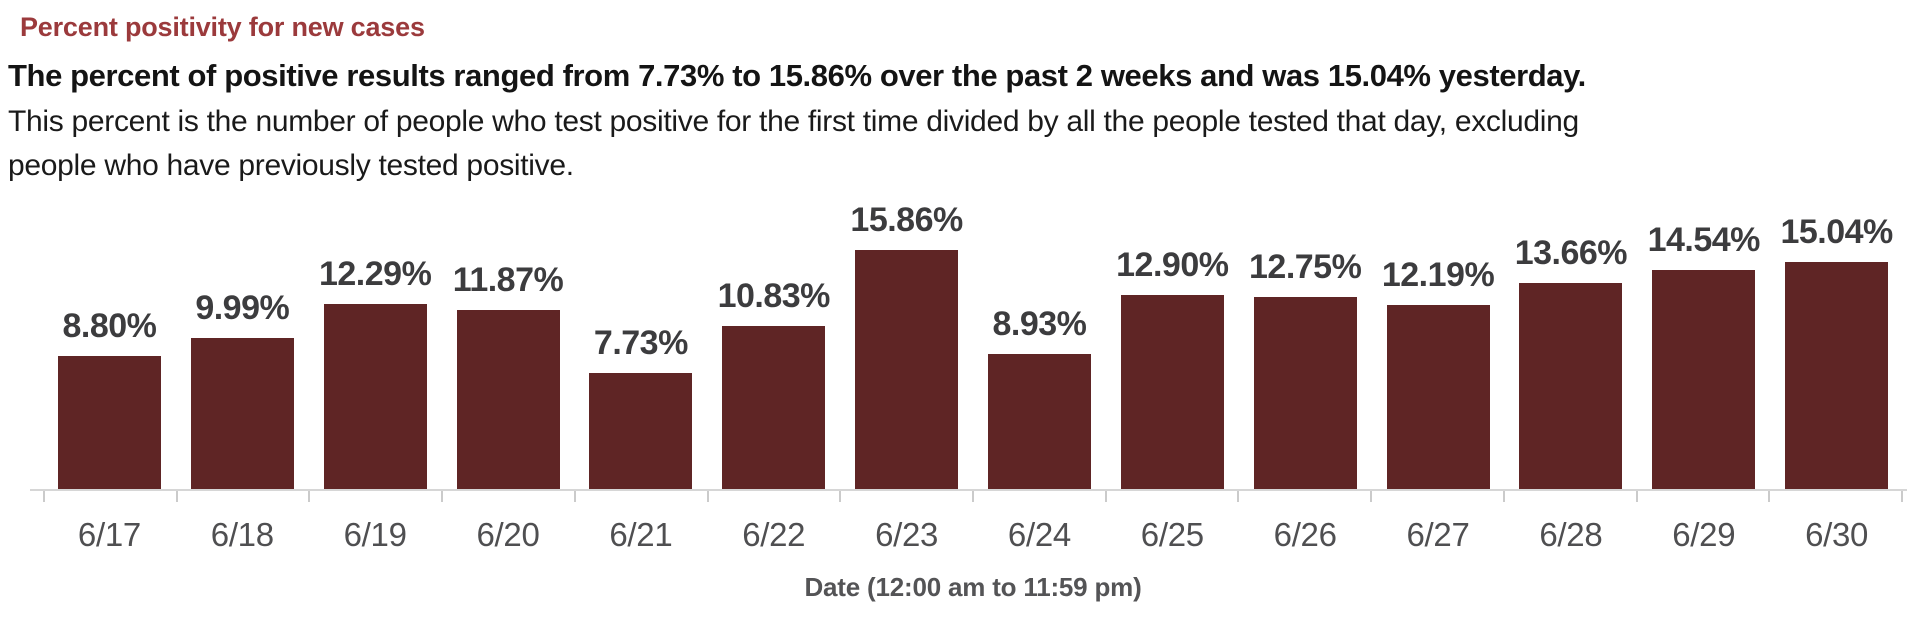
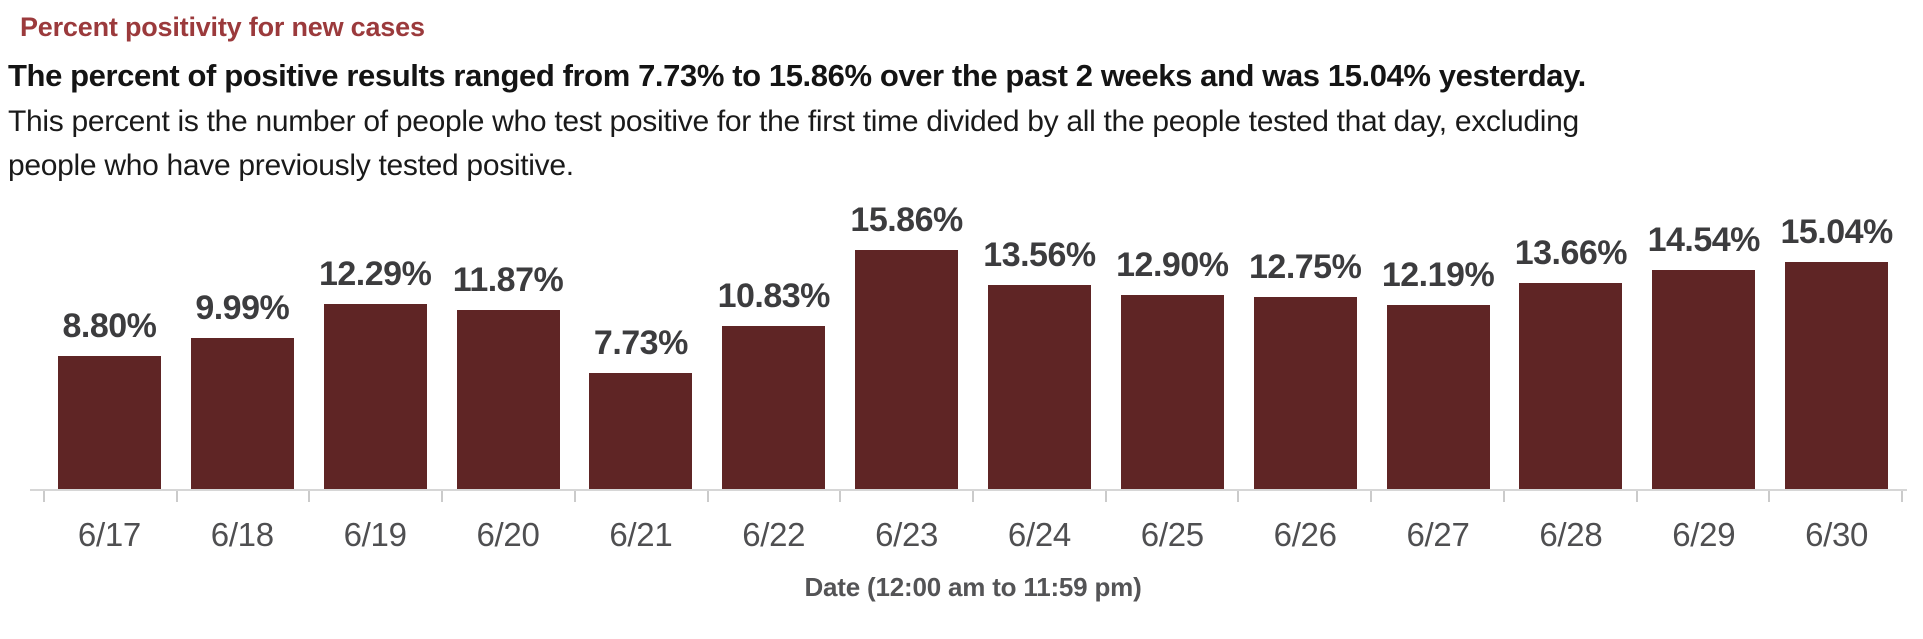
6/24: 8.93% -> 13.56%
